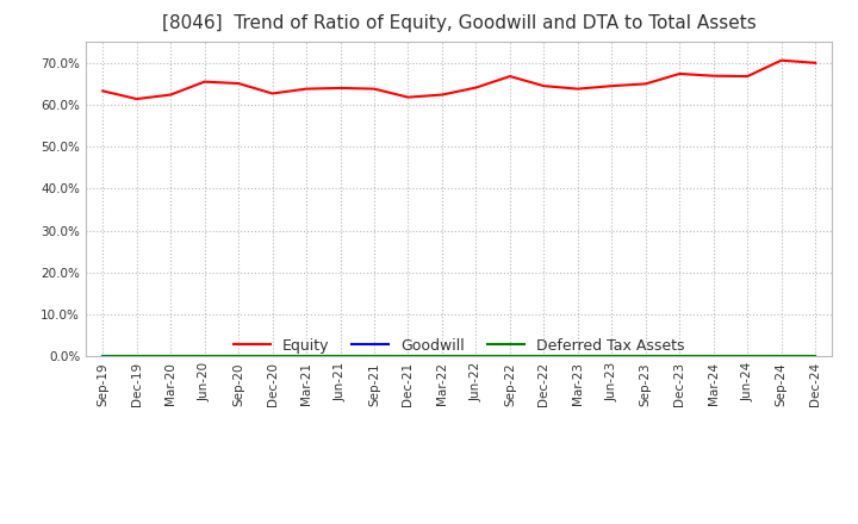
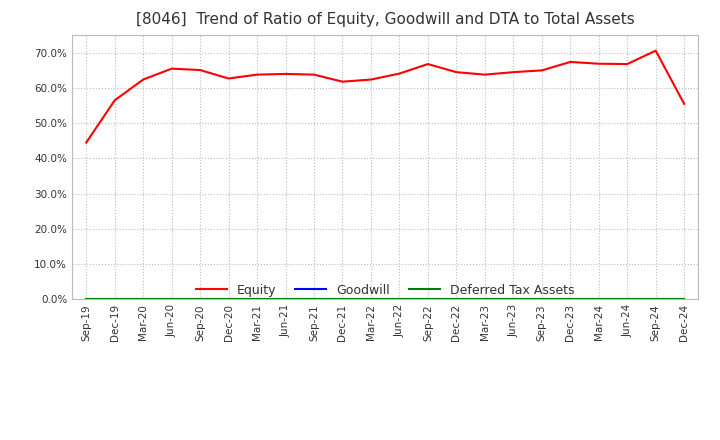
Equity/Sep-19: 63.3% -> 44.5%
Equity/Dec-19: 61.4% -> 56.5%
Equity/Dec-24: 70.0% -> 55.5%
